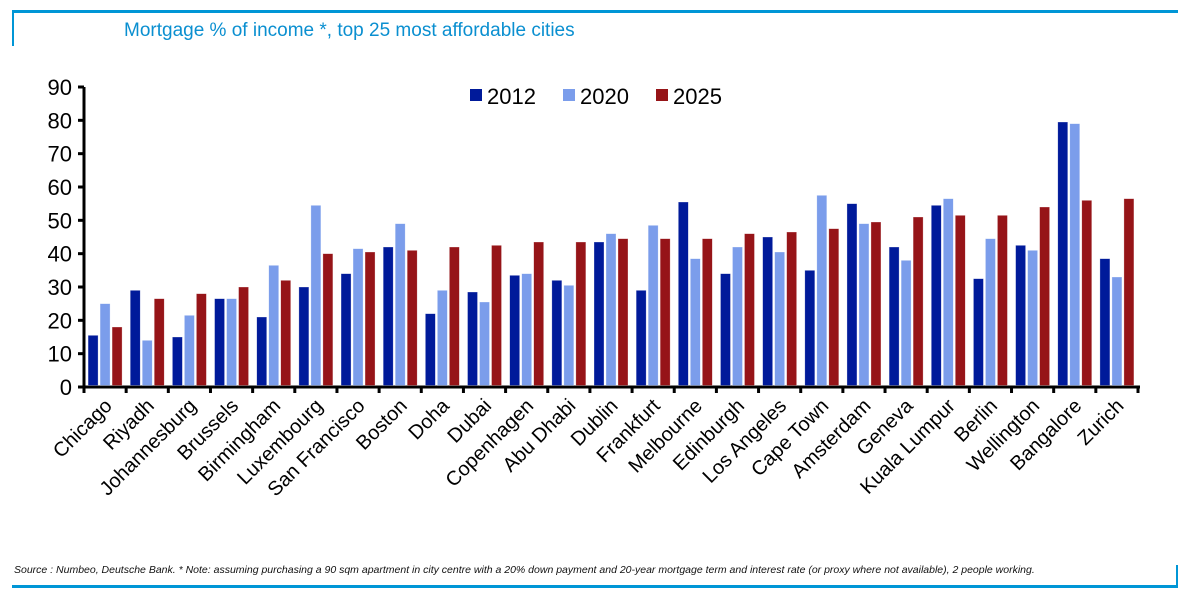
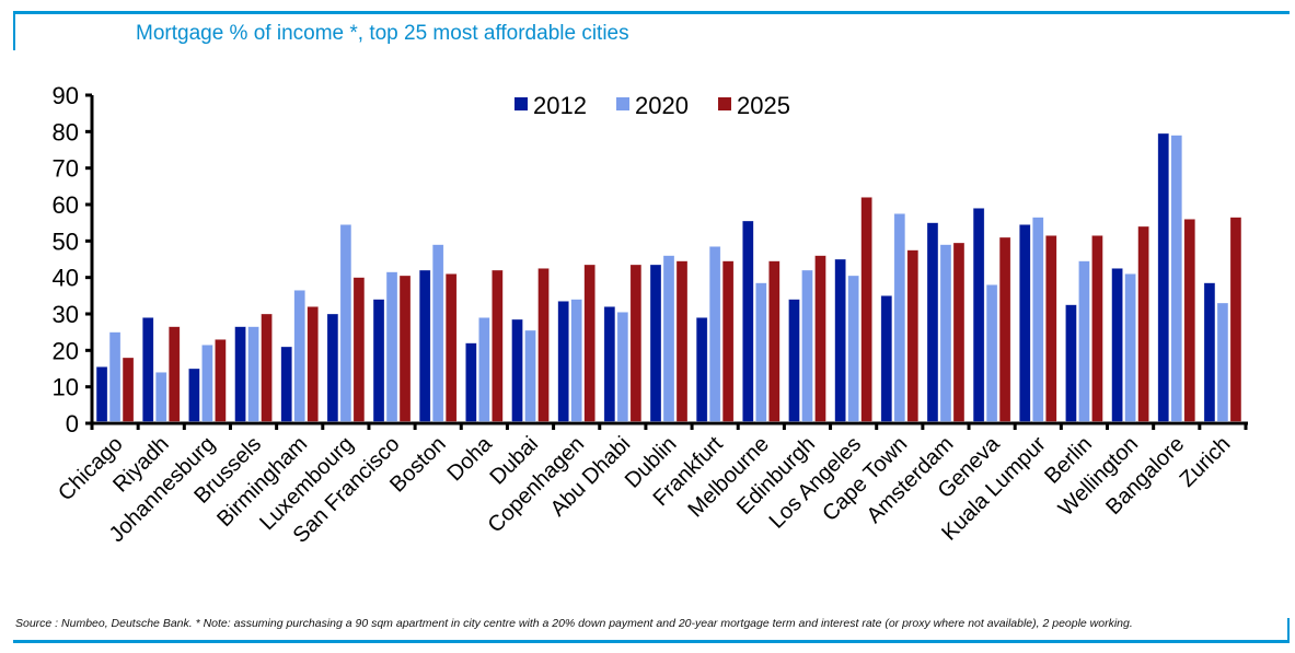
2025/Johannesburg: 28 -> 23
2025/Los Angeles: 46 -> 62
2012/Geneva: 42 -> 59
